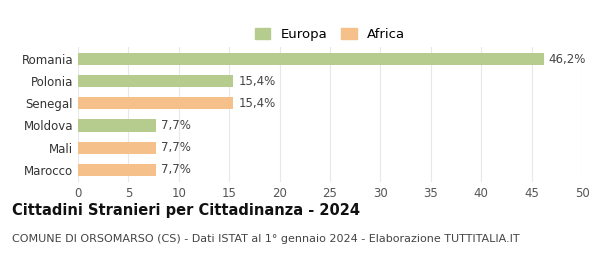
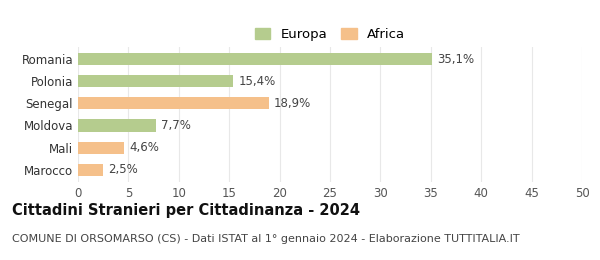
Romania: 46,2% -> 35,1%
Senegal: 15,4% -> 18,9%
Mali: 7,7% -> 4,6%
Marocco: 7,7% -> 2,5%
